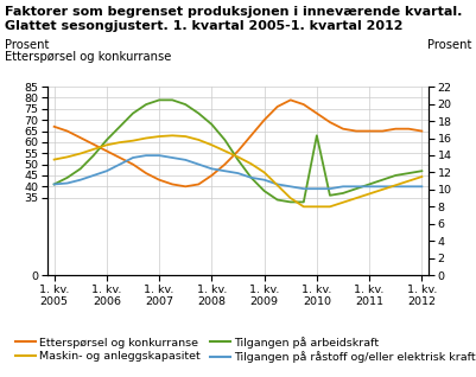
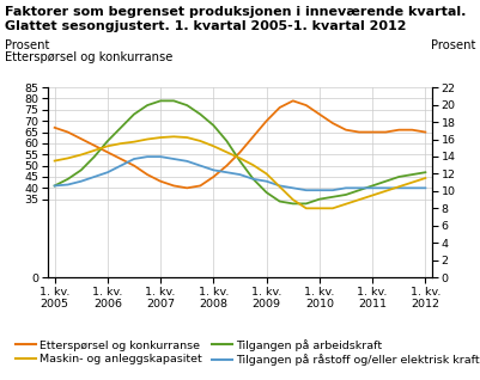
Tilgangen på arbeidskraft/1. kv. 2010: 63 -> 35
